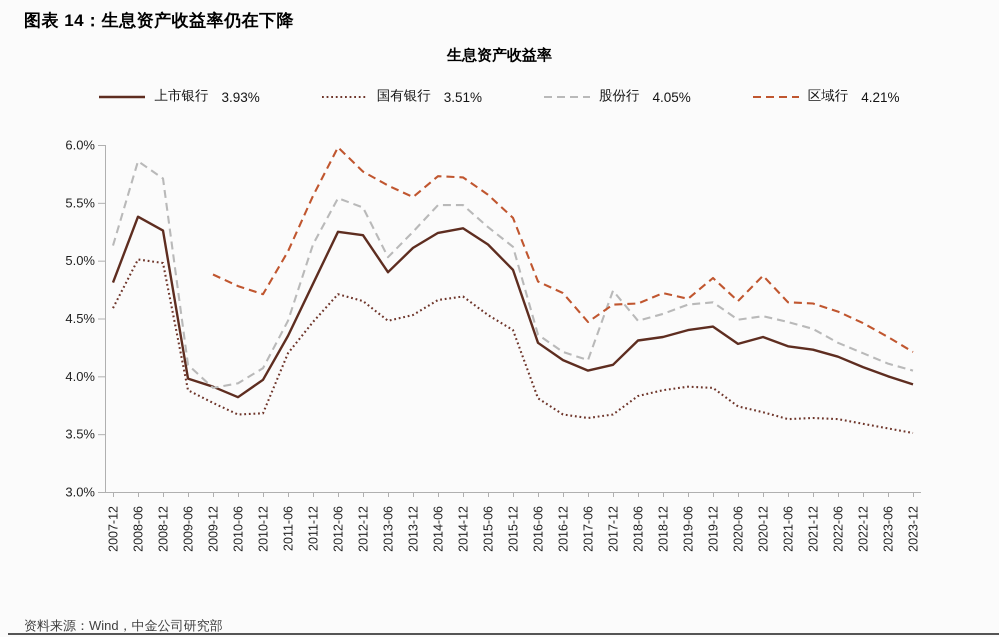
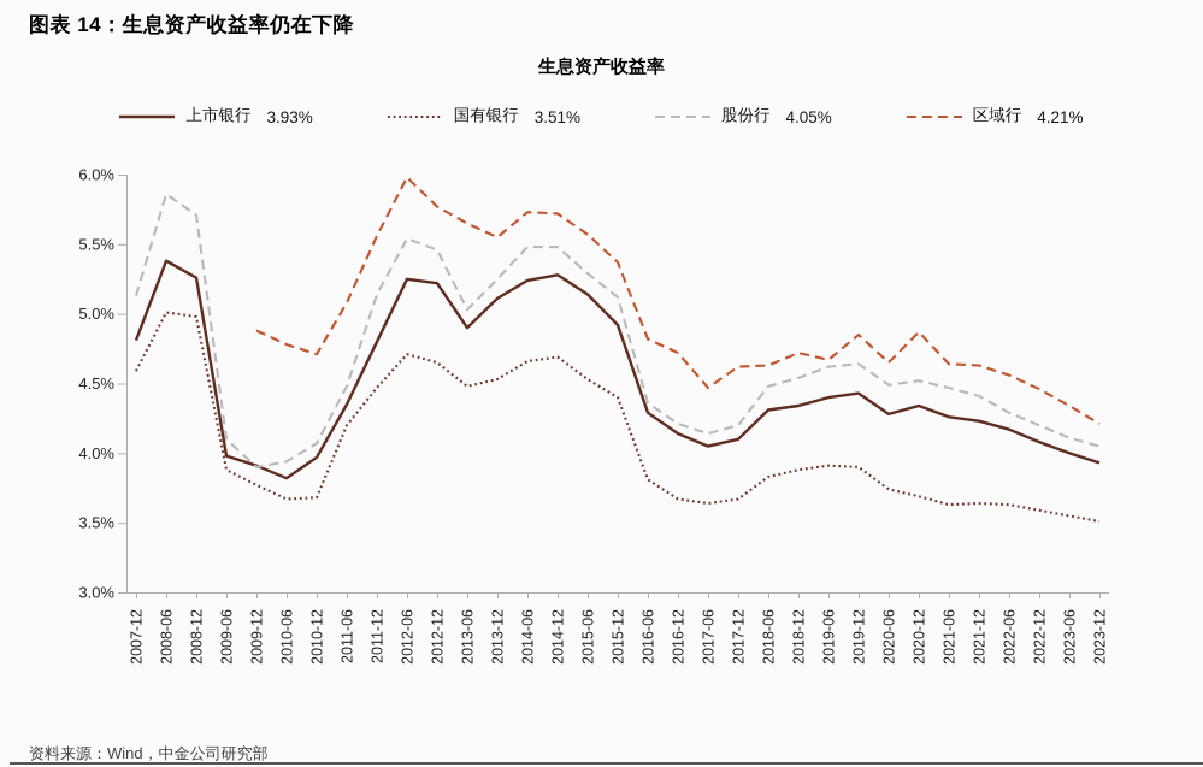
股份行/2017-12: 4.74% -> 4.20%
